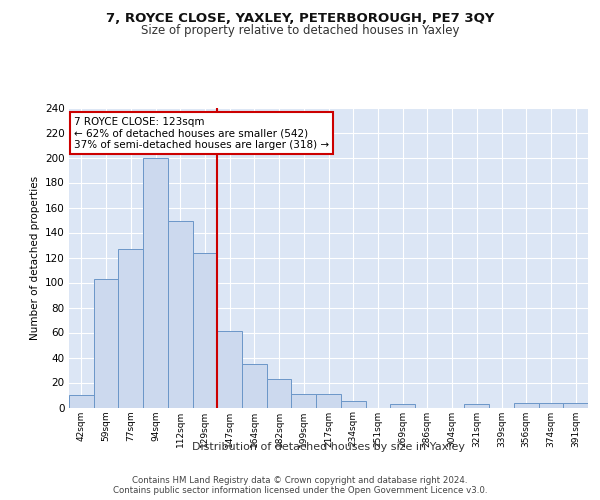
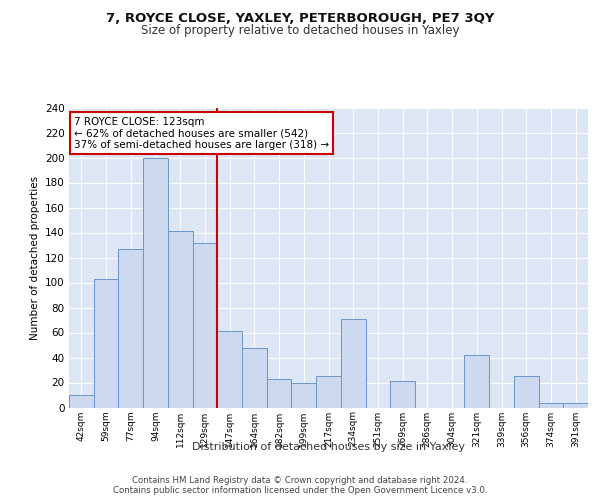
112sqm: 149 -> 141
129sqm: 124 -> 132
164sqm: 35 -> 48
199sqm: 11 -> 20
217sqm: 11 -> 25
234sqm: 5 -> 71
269sqm: 3 -> 21
321sqm: 3 -> 42
356sqm: 4 -> 25
